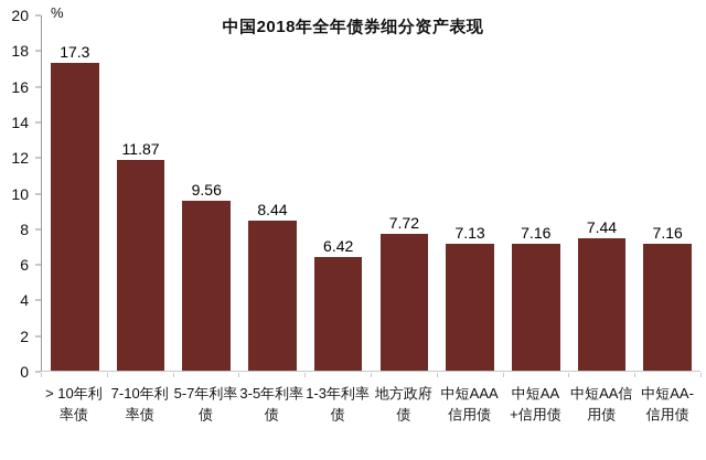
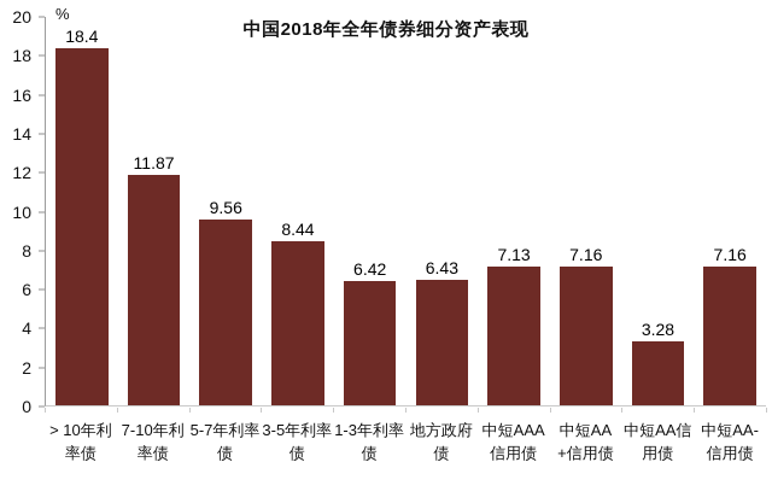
> 10年利率债: 17.3 -> 18.4
地方政府债: 7.72 -> 6.43
中短AA信用债: 7.44 -> 3.28
